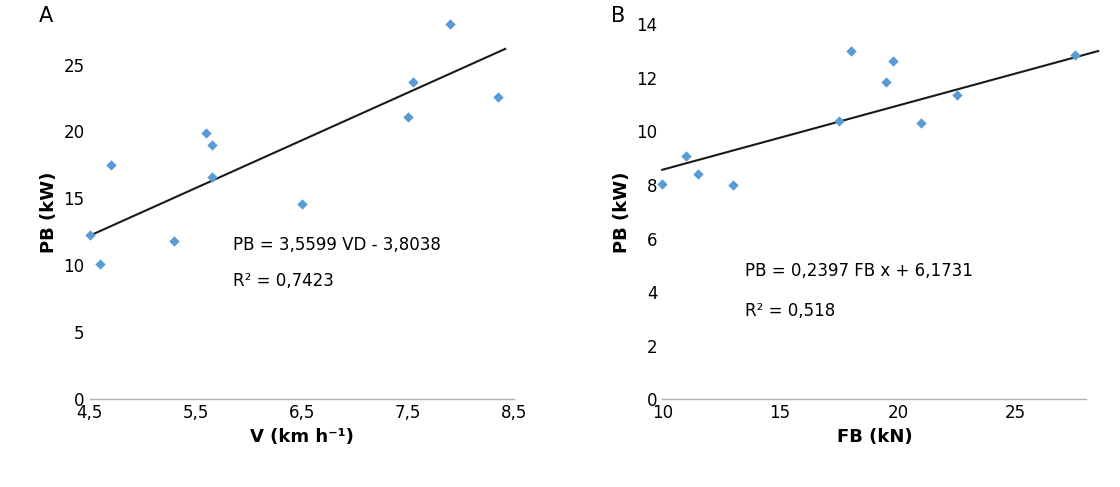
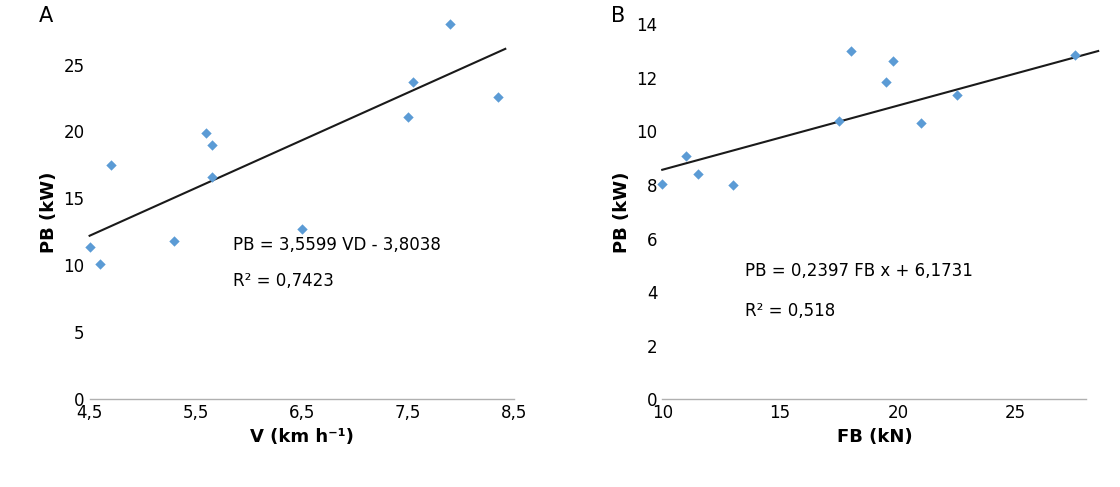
4,5: 12.3 -> 11.4
6,5: 14.6 -> 12.7
